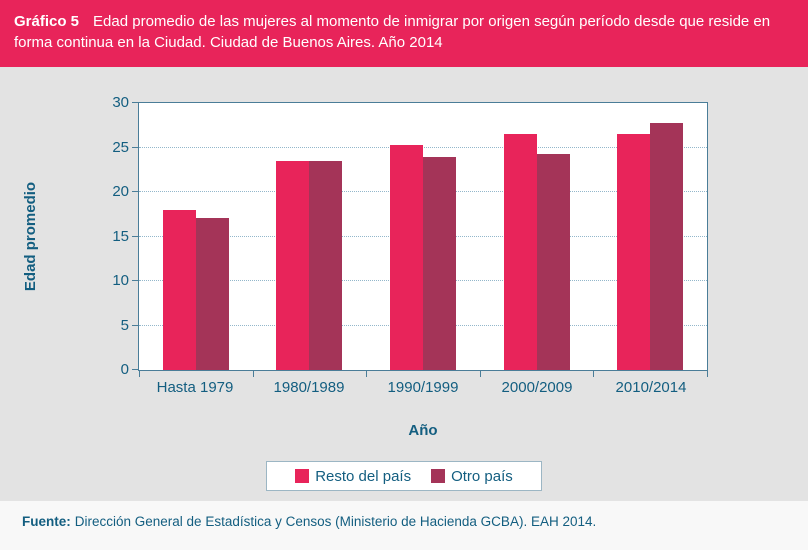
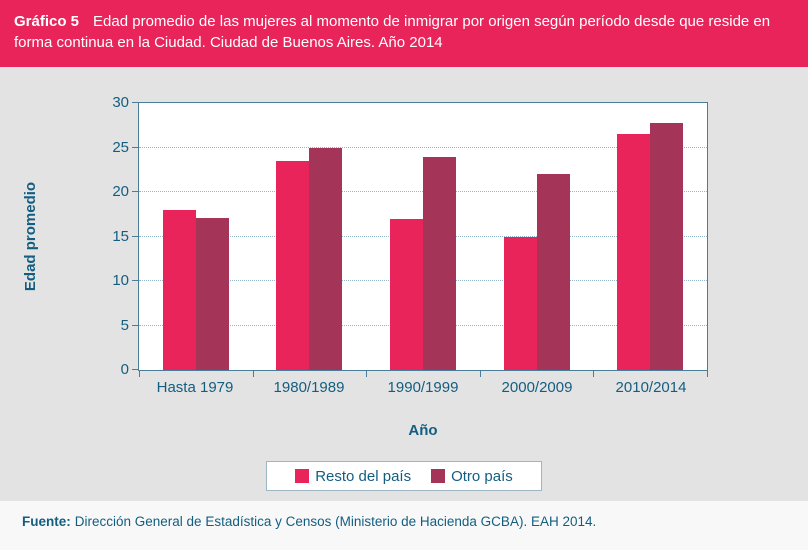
Otro país/1980/1989: 24 -> 25
Resto del país/1990/1999: 25 -> 17
Resto del país/2000/2009: 26 -> 15
Otro país/2000/2009: 24 -> 22
